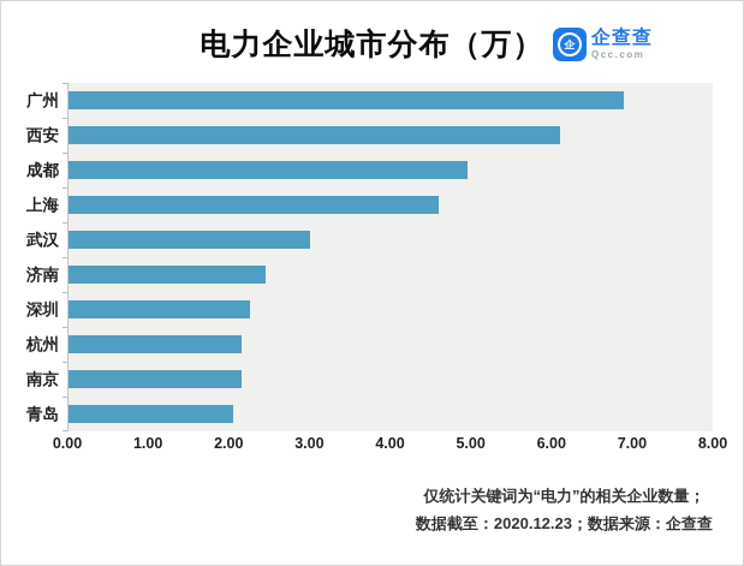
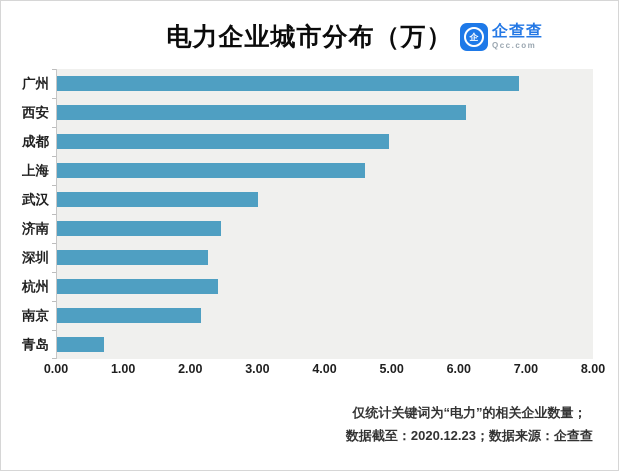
杭州: 2.1 -> 2.4
青岛: 2.0 -> 0.7
